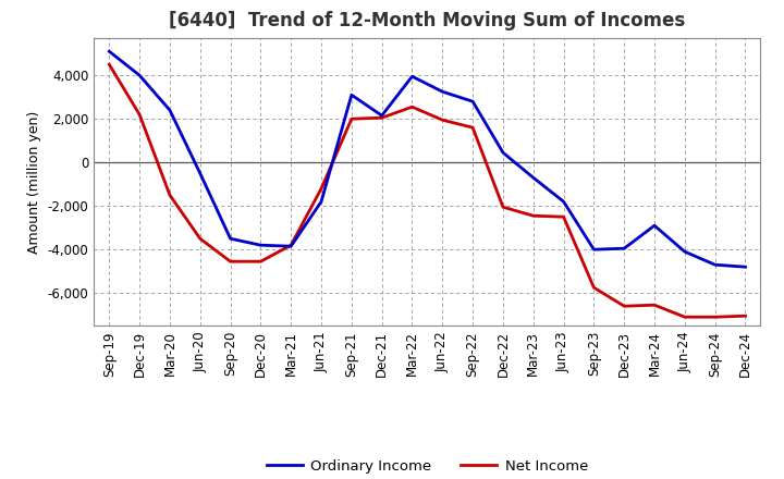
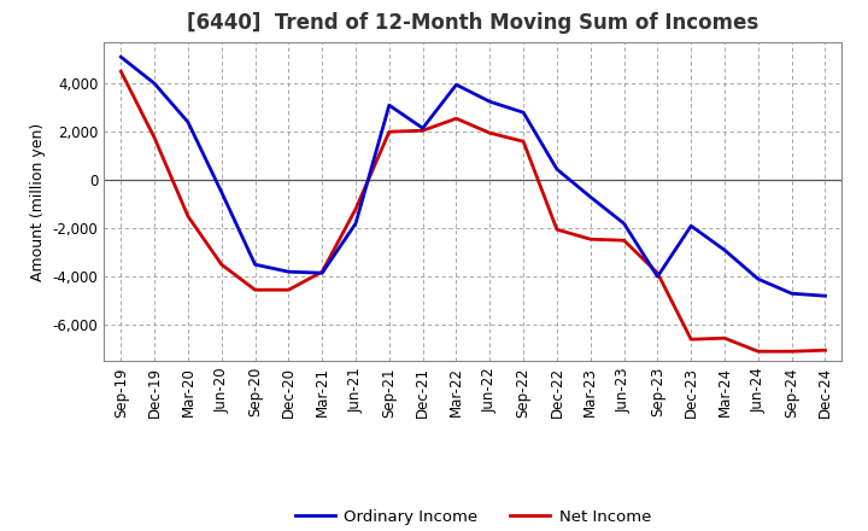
Net Income/Dec-19: 2,200 -> 1,750
Net Income/Sep-23: -5,750 -> -3,850
Ordinary Income/Dec-23: -3,950 -> -1,900
